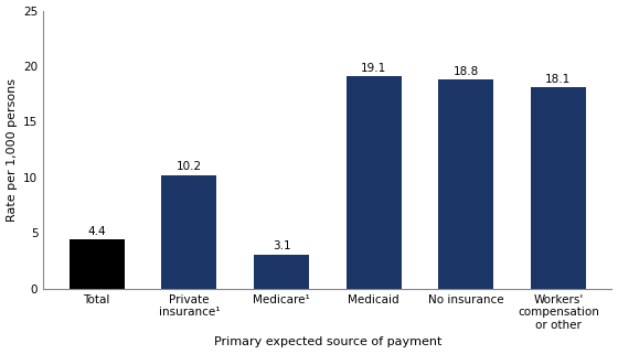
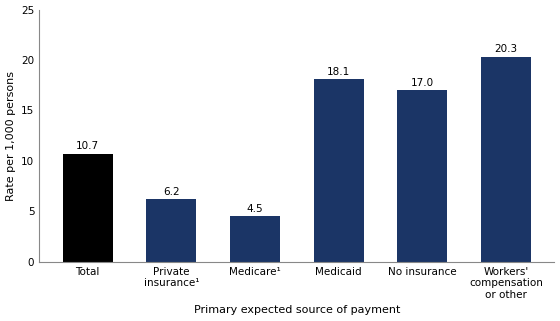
Total: 4.4 -> 10.7
Private insurance¹: 10.2 -> 6.2
Medicare¹: 3.1 -> 4.5
Medicaid: 19.1 -> 18.1
No insurance: 18.8 -> 17.0
Workers' compensation or other: 18.1 -> 20.3
